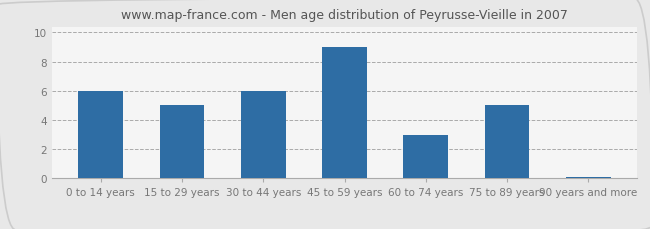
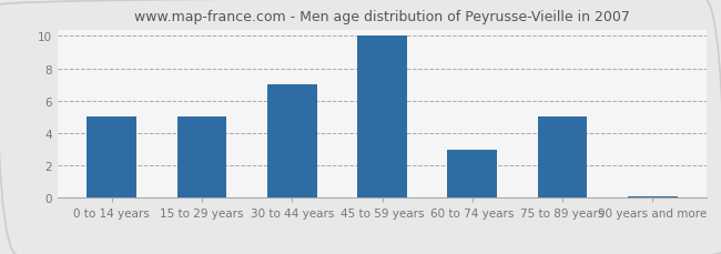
0 to 14 years: 6.0 -> 5.0
30 to 44 years: 6.0 -> 7.0
45 to 59 years: 9.0 -> 10.0
